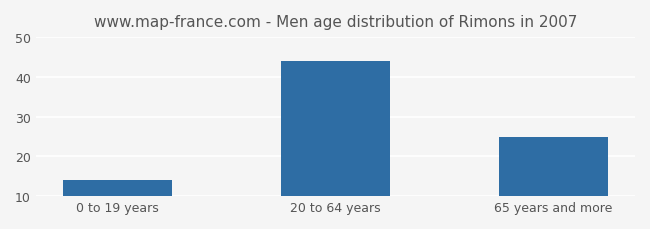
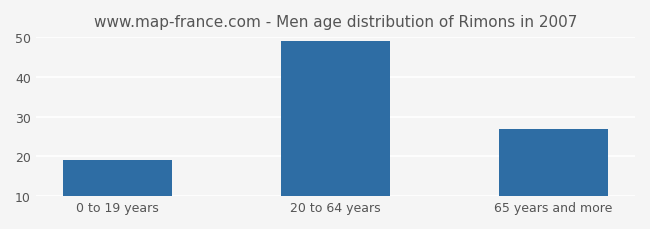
0 to 19 years: 14 -> 19
20 to 64 years: 44 -> 49
65 years and more: 25 -> 27
